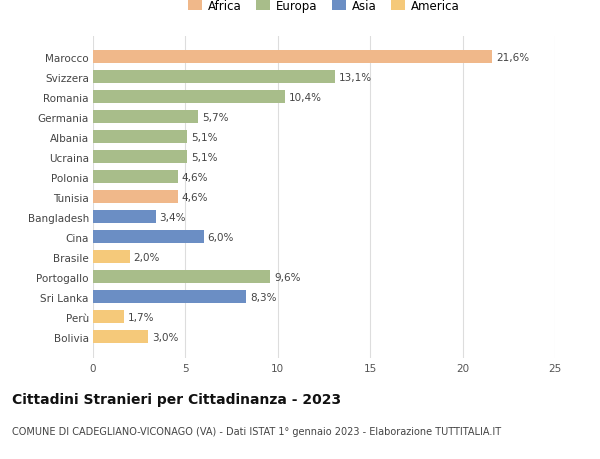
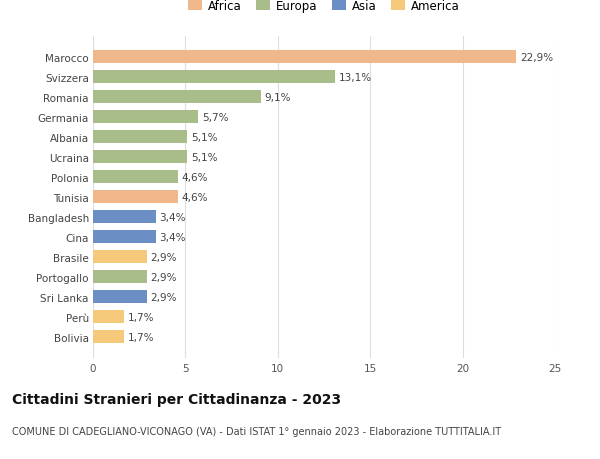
Marocco: 21,6% -> 22,9%
Romania: 10,4% -> 9,1%
Cina: 6,0% -> 3,4%
Brasile: 2,0% -> 2,9%
Portogallo: 9,6% -> 2,9%
Sri Lanka: 8,3% -> 2,9%
Bolivia: 3,0% -> 1,7%
